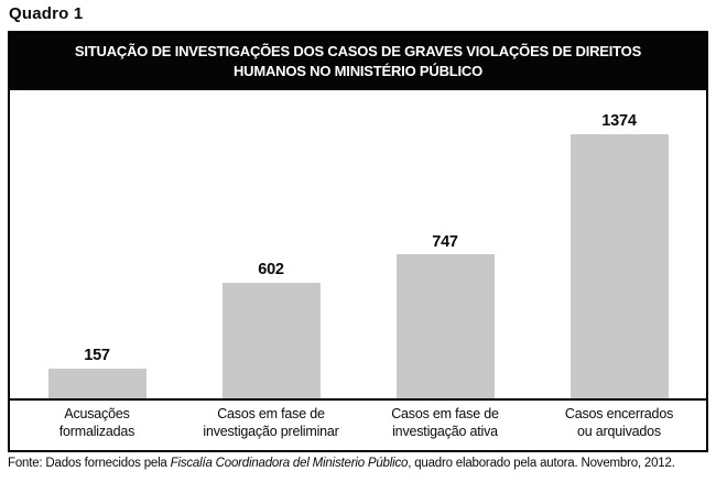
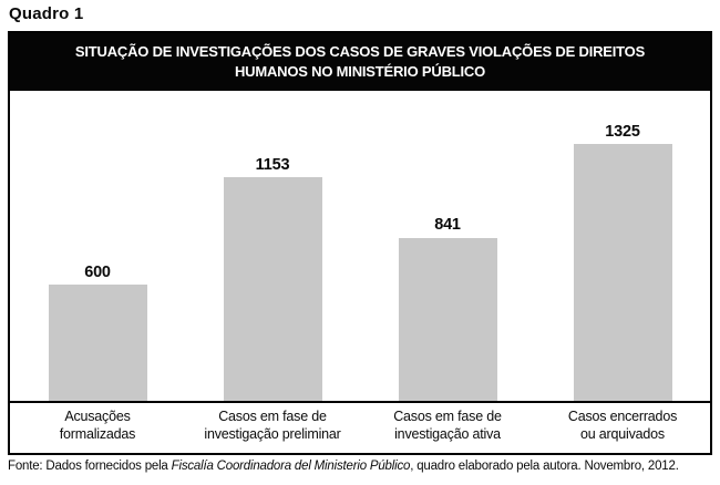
Acusações formalizadas: 157 -> 600
Casos em fase de investigação preliminar: 602 -> 1153
Casos em fase de investigação ativa: 747 -> 841
Casos encerrados ou arquivados: 1374 -> 1325
